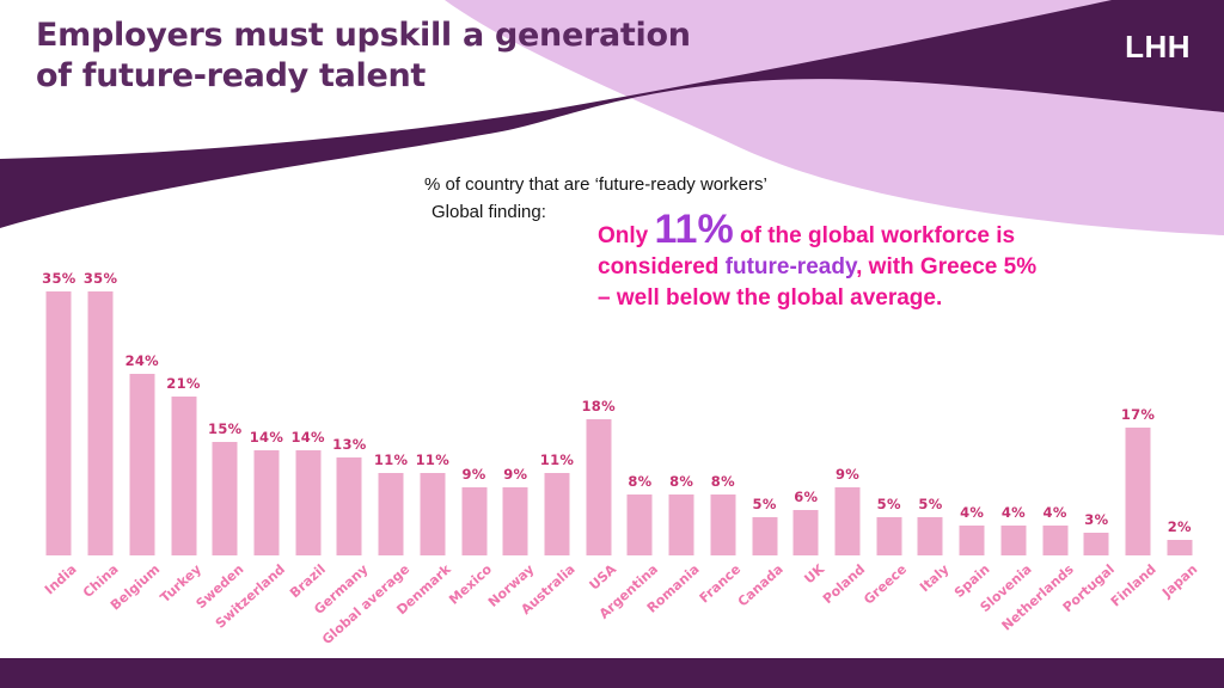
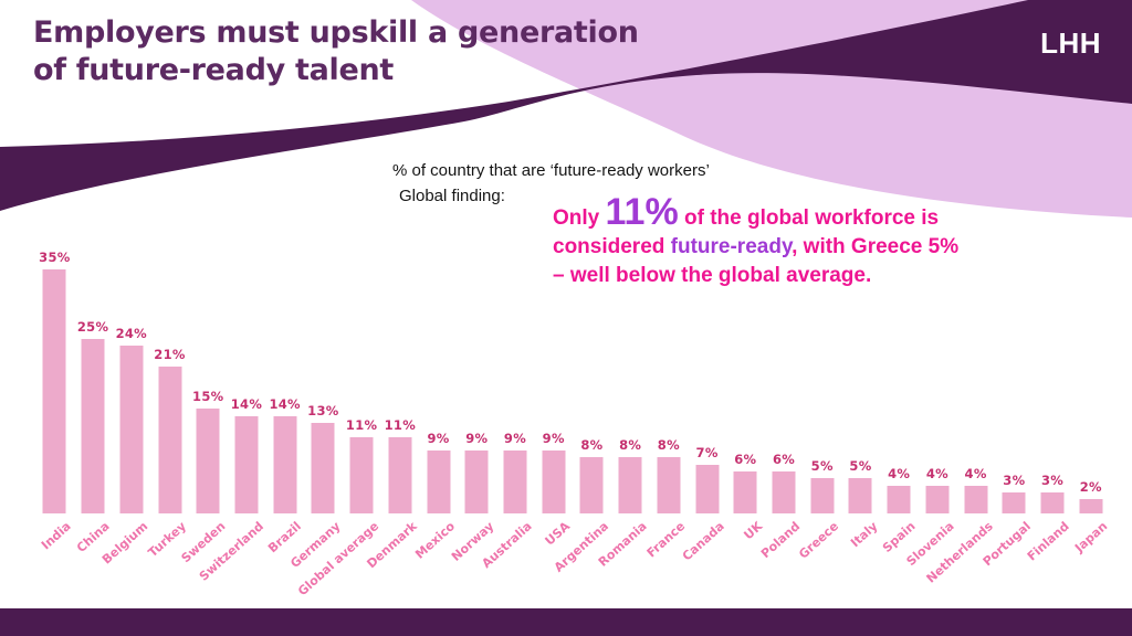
China: 35% -> 25%
Australia: 11% -> 9%
USA: 18% -> 9%
Canada: 5% -> 7%
Poland: 9% -> 6%
Finland: 17% -> 3%
